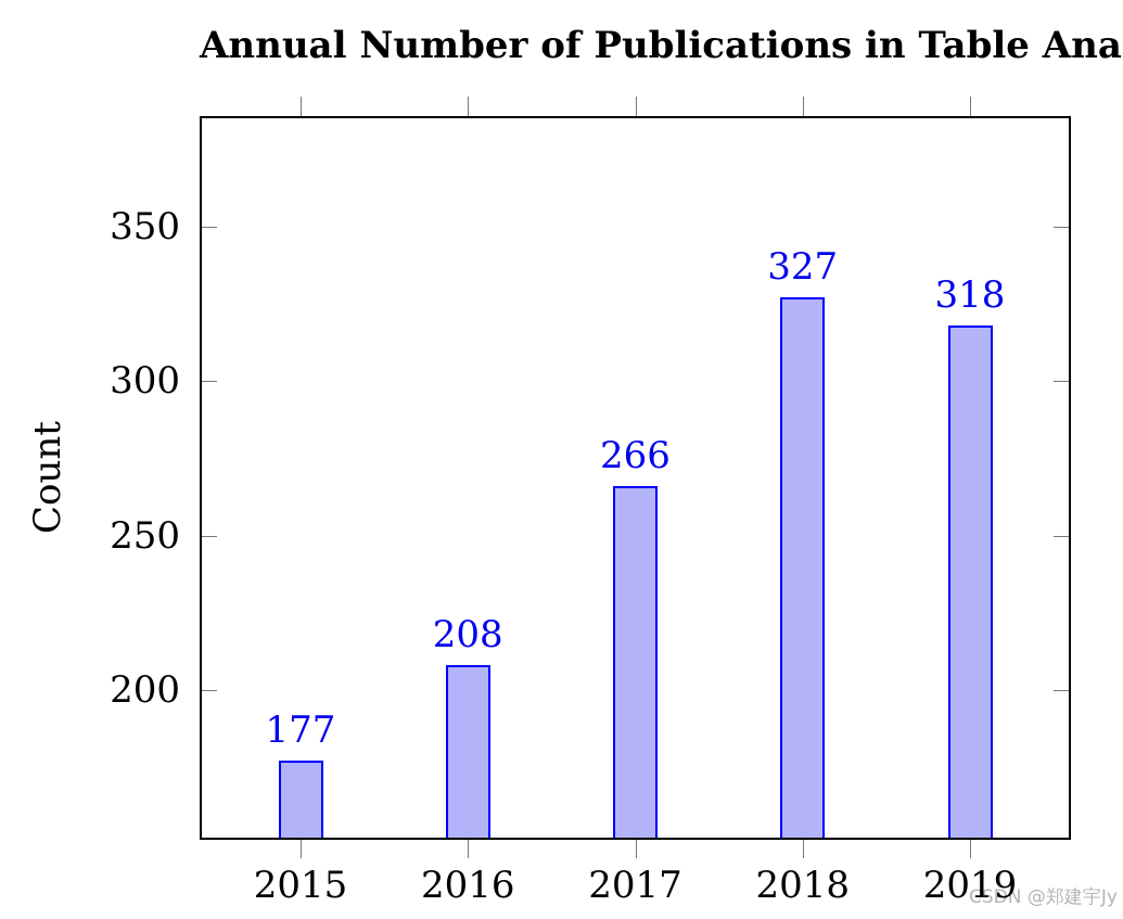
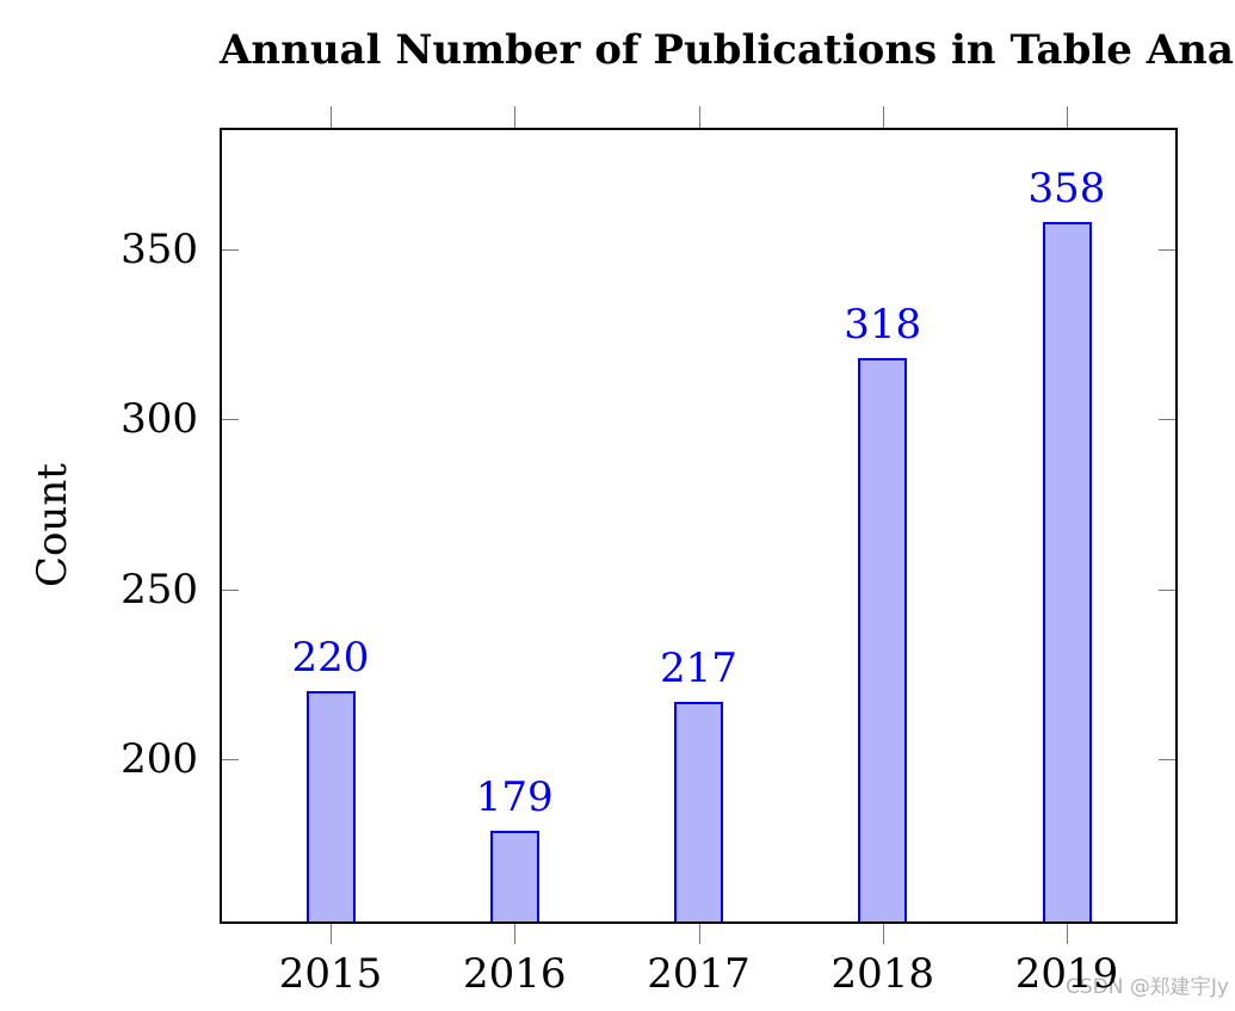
2015: 177 -> 220
2016: 208 -> 179
2017: 266 -> 217
2018: 327 -> 318
2019: 318 -> 358
